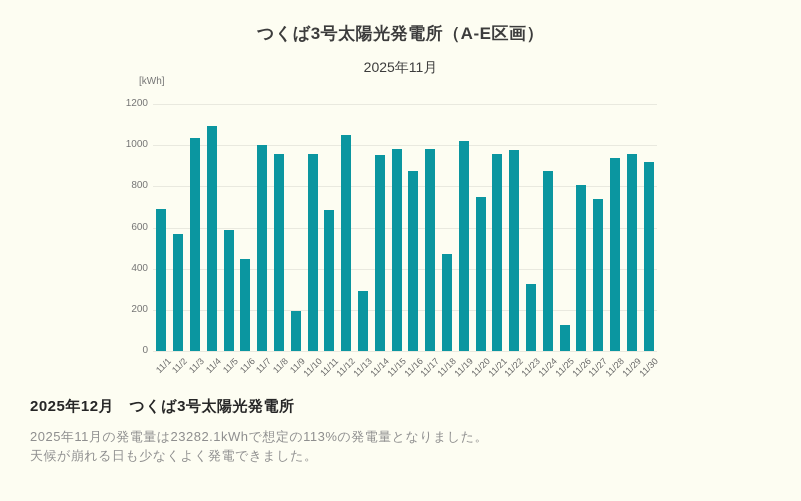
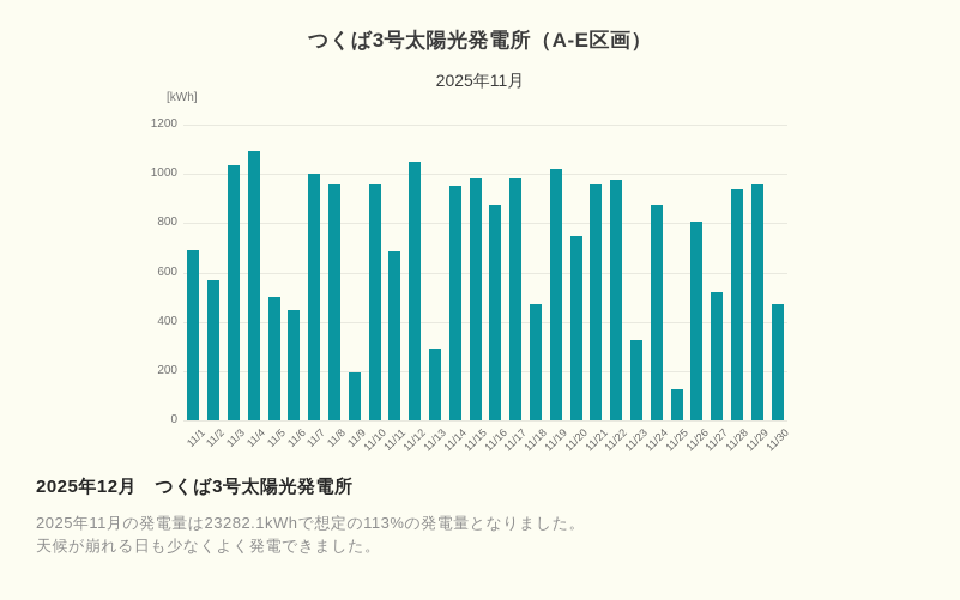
11/5: 590 -> 500
11/27: 740 -> 520
11/30: 920 -> 470
